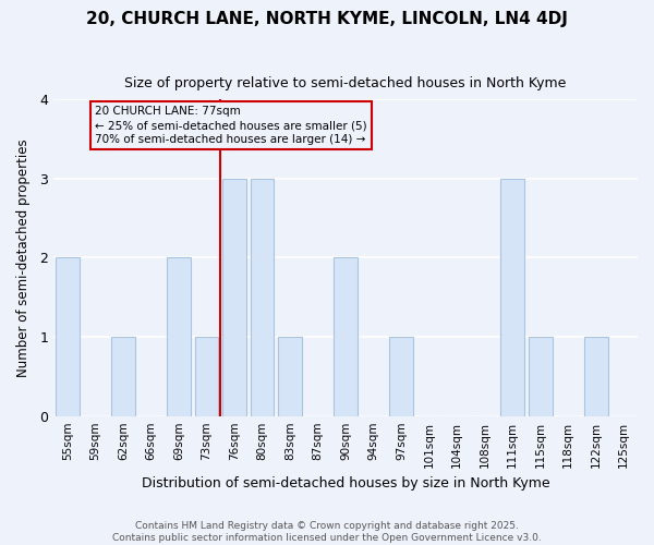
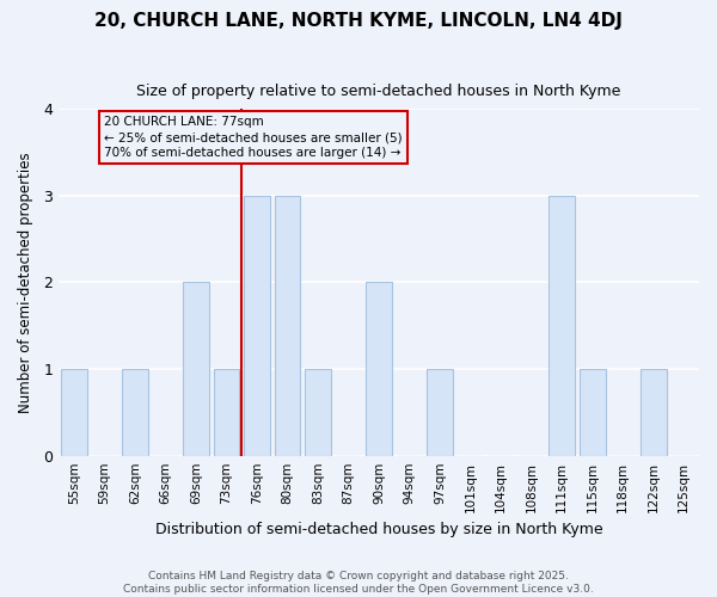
55sqm: 2 -> 1
